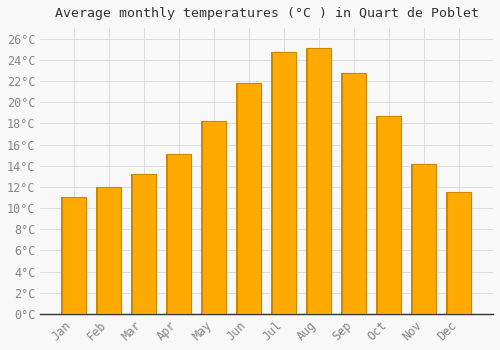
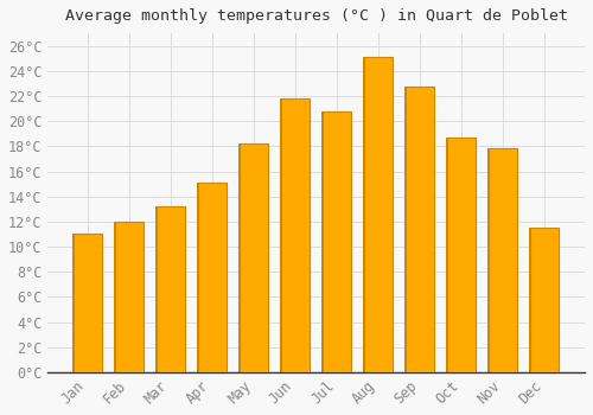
Jul: 24.7°C -> 20.8°C
Nov: 14.2°C -> 17.8°C
